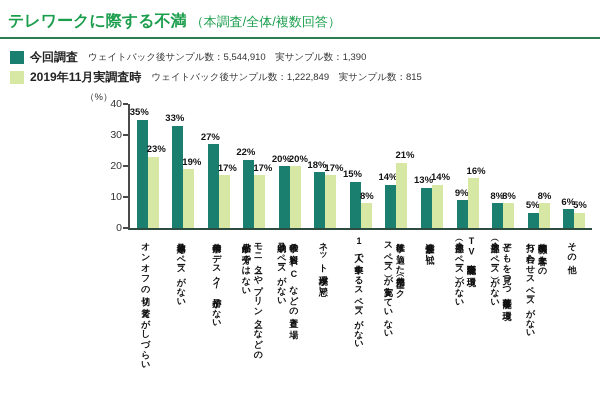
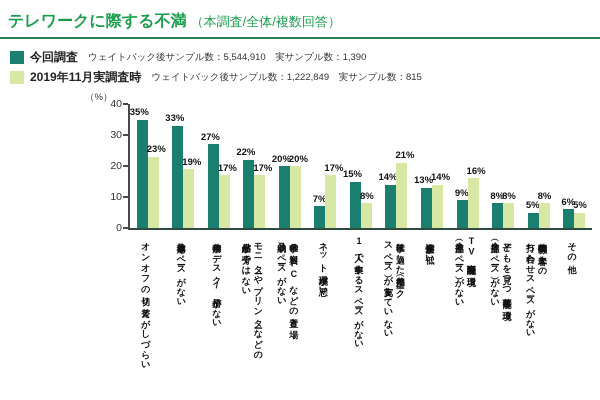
今回調査/ネット環境が悪い: 18% -> 7%
